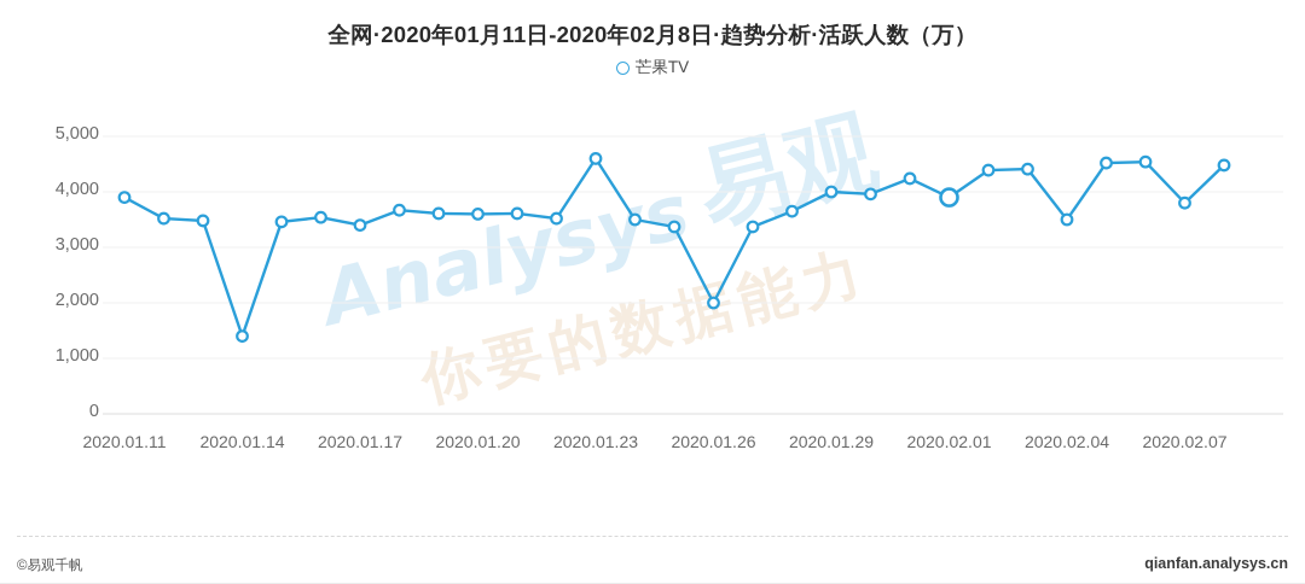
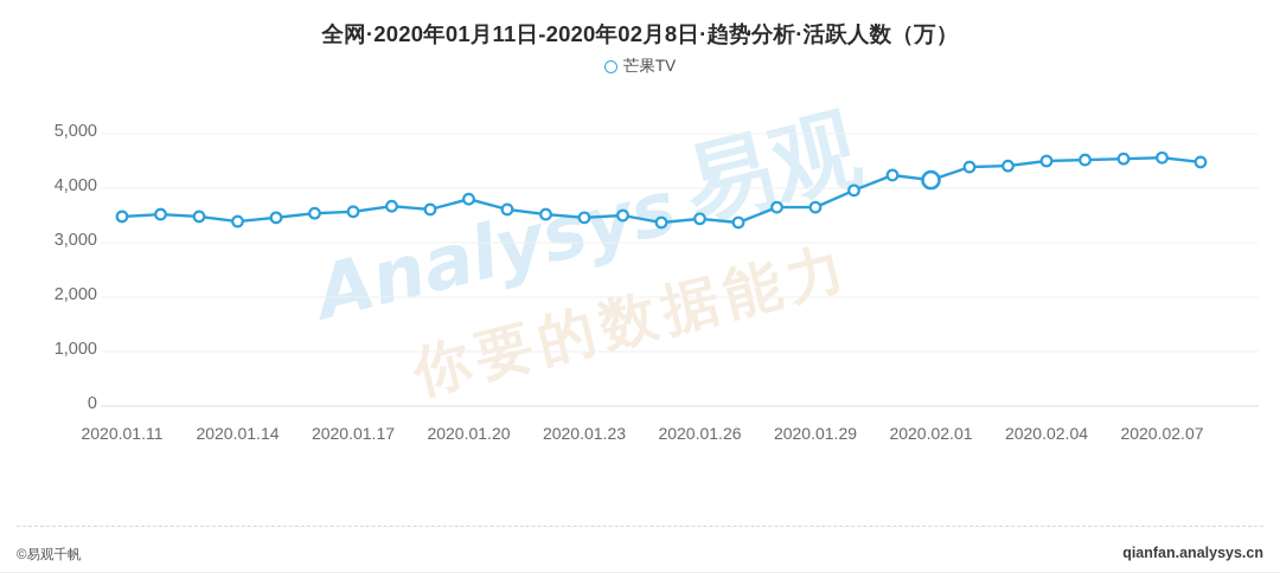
2020.01.11: 3900 -> 3500
2020.01.14: 1400 -> 3400
2020.01.17: 3400 -> 3600
2020.01.20: 3600 -> 3800
2020.01.23: 4600 -> 3500
2020.01.26: 2000 -> 3400
2020.01.29: 4000 -> 3600
2020.02.01: 3900 -> 4200
2020.02.04: 3500 -> 4500
2020.02.07: 3800 -> 4600
